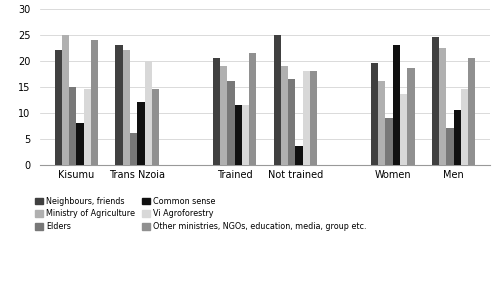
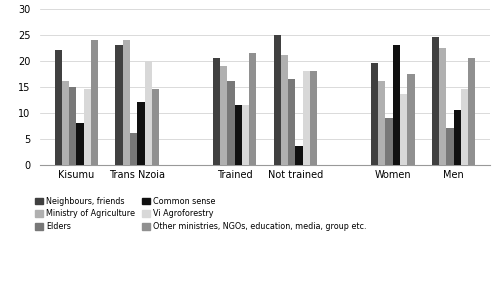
Ministry of Agriculture/Kisumu: 25.0 -> 16.0
Ministry of Agriculture/Trans Nzoia: 22.0 -> 24.0
Ministry of Agriculture/Not trained: 19.0 -> 21.0
Other ministries, NGOs, education, media, group etc./Women: 18.6 -> 17.5
